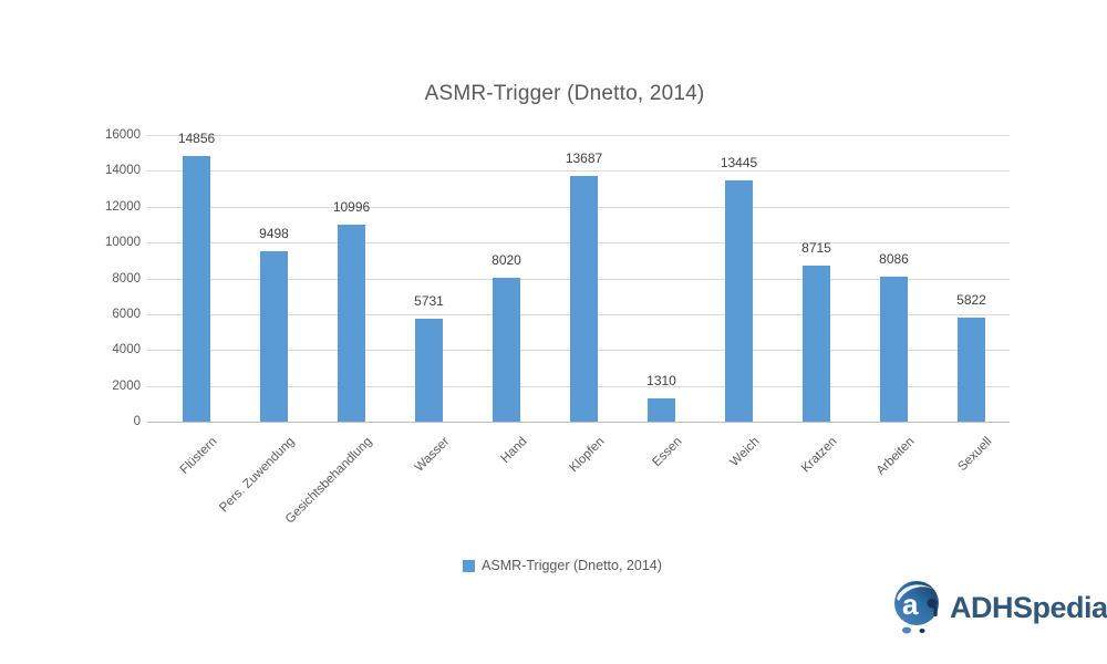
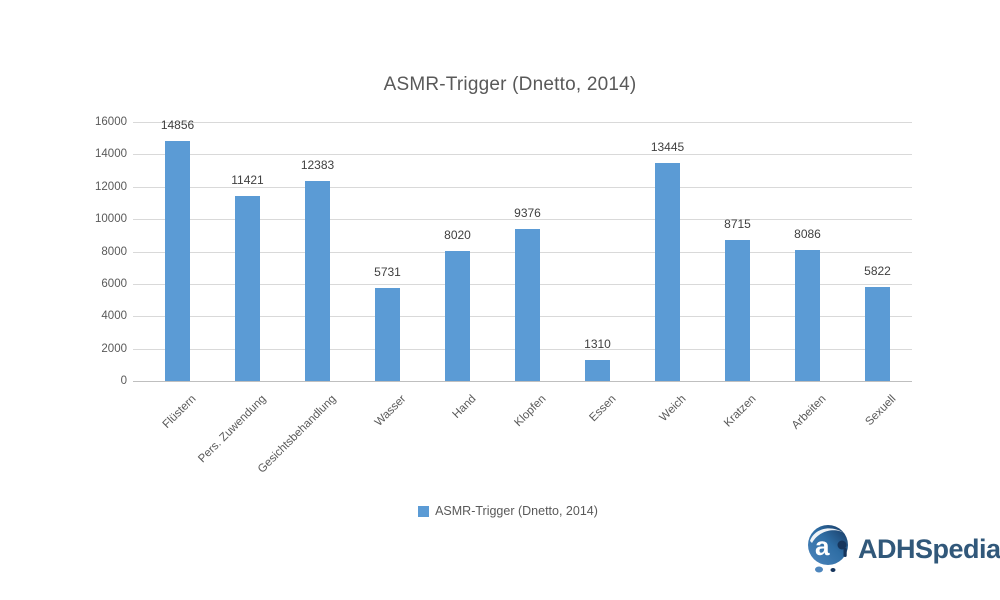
Pers. Zuwendung: 9498 -> 11421
Gesichtsbehandlung: 10996 -> 12383
Klopfen: 13687 -> 9376
